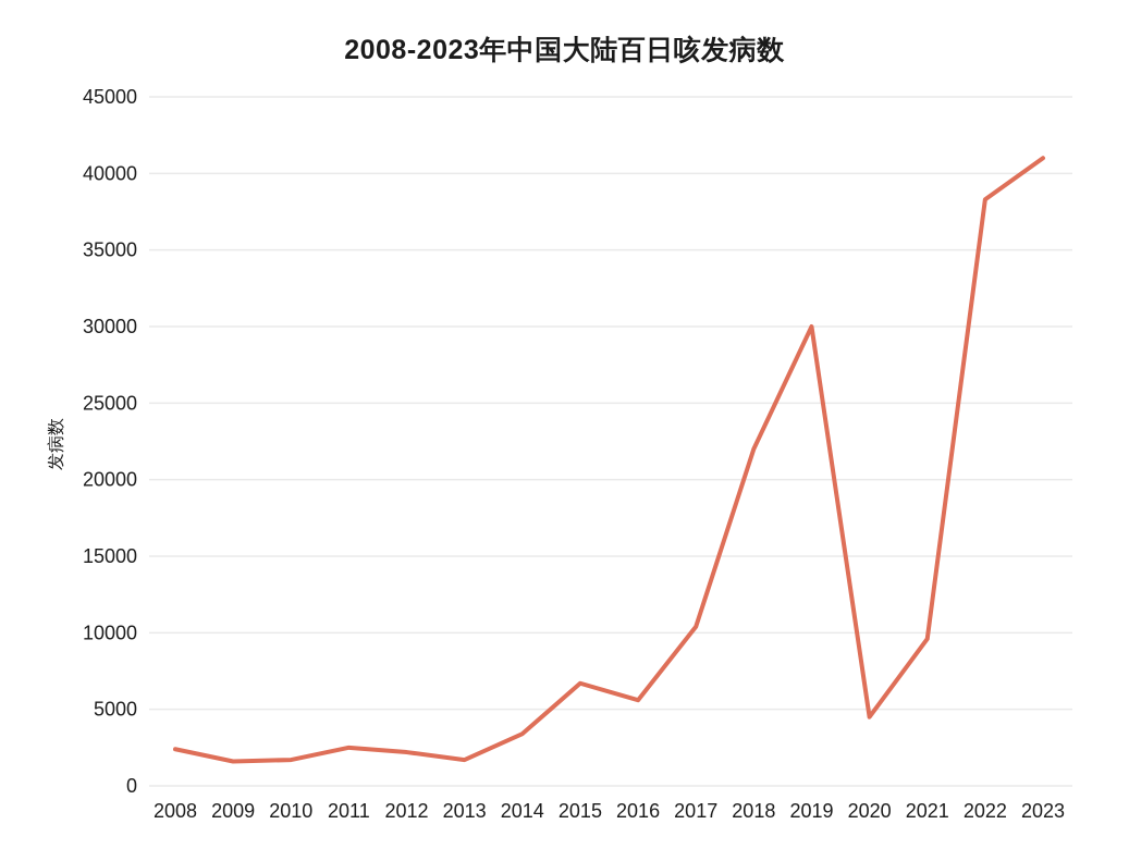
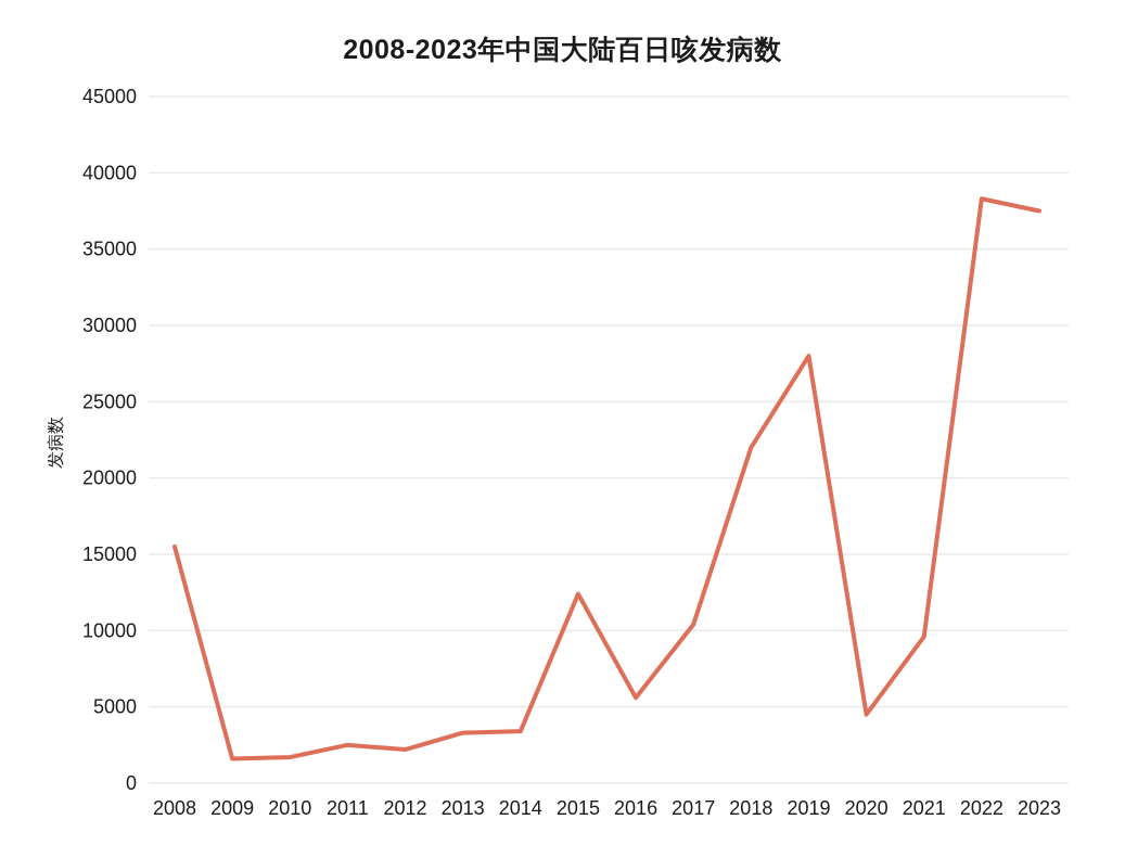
2008: 2400 -> 15500
2013: 1700 -> 3300
2015: 6700 -> 12400
2019: 30000 -> 28000
2023: 41000 -> 37500
